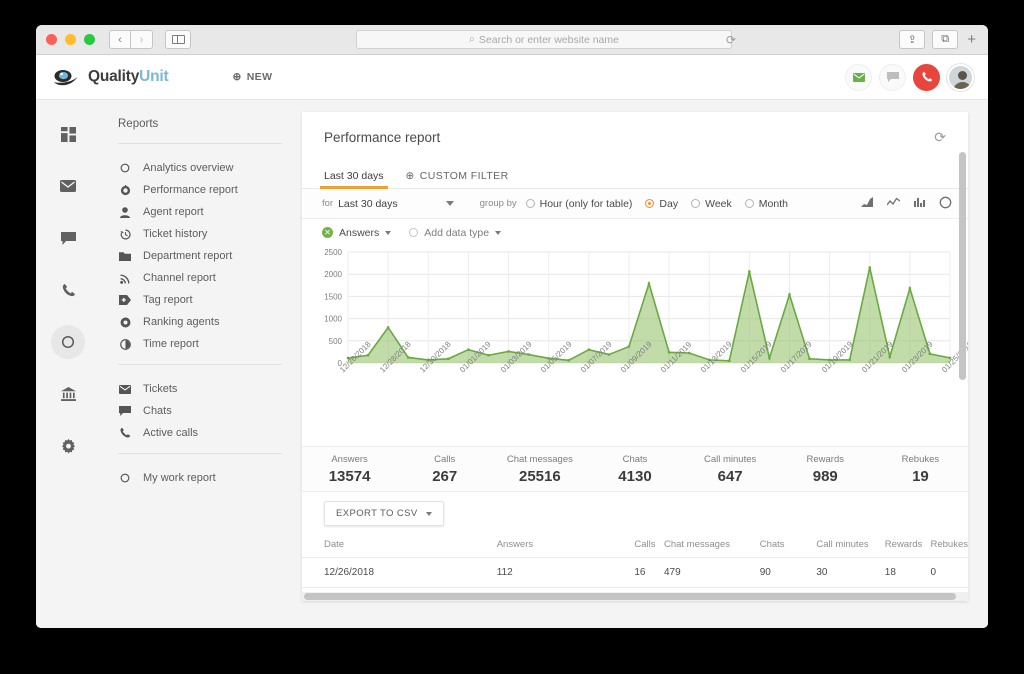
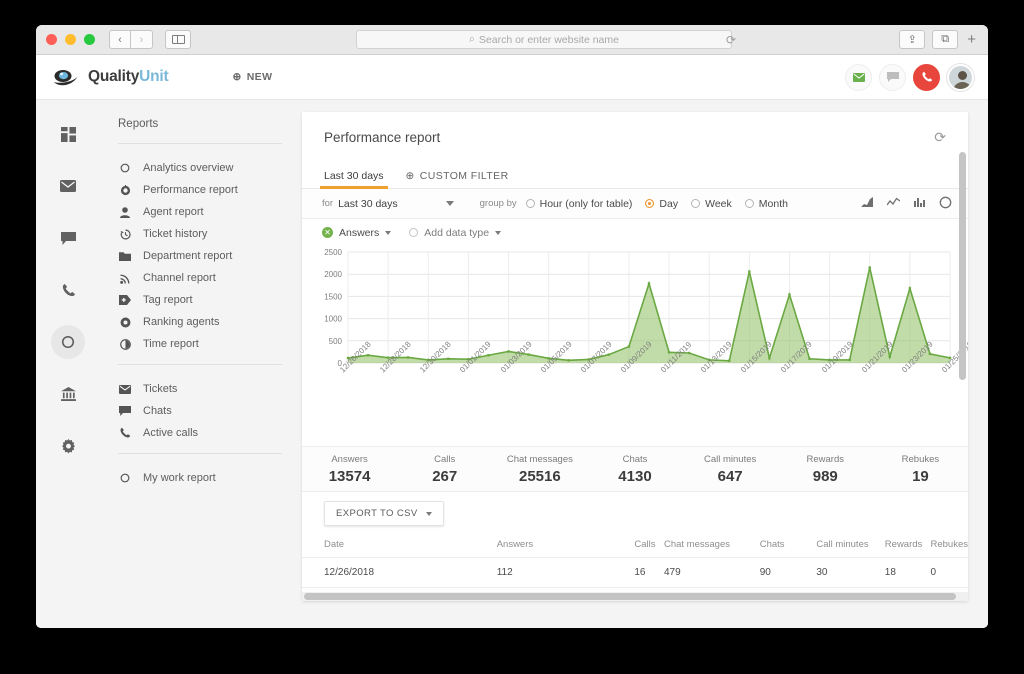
12/28/2018: 800 -> 100
01/01/2019: 300 -> 100
01/07/2019: 300 -> 100
